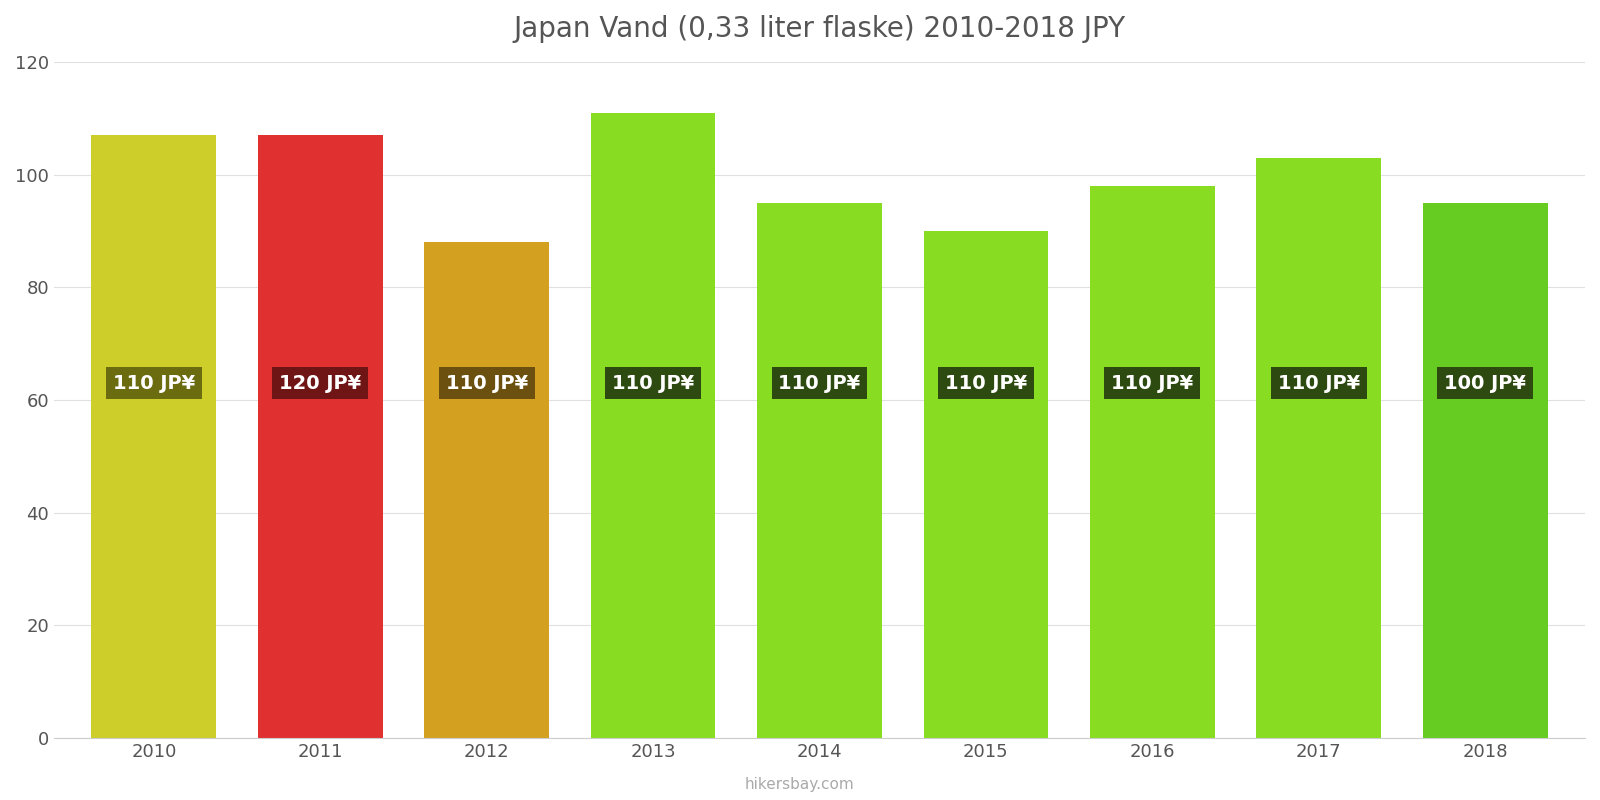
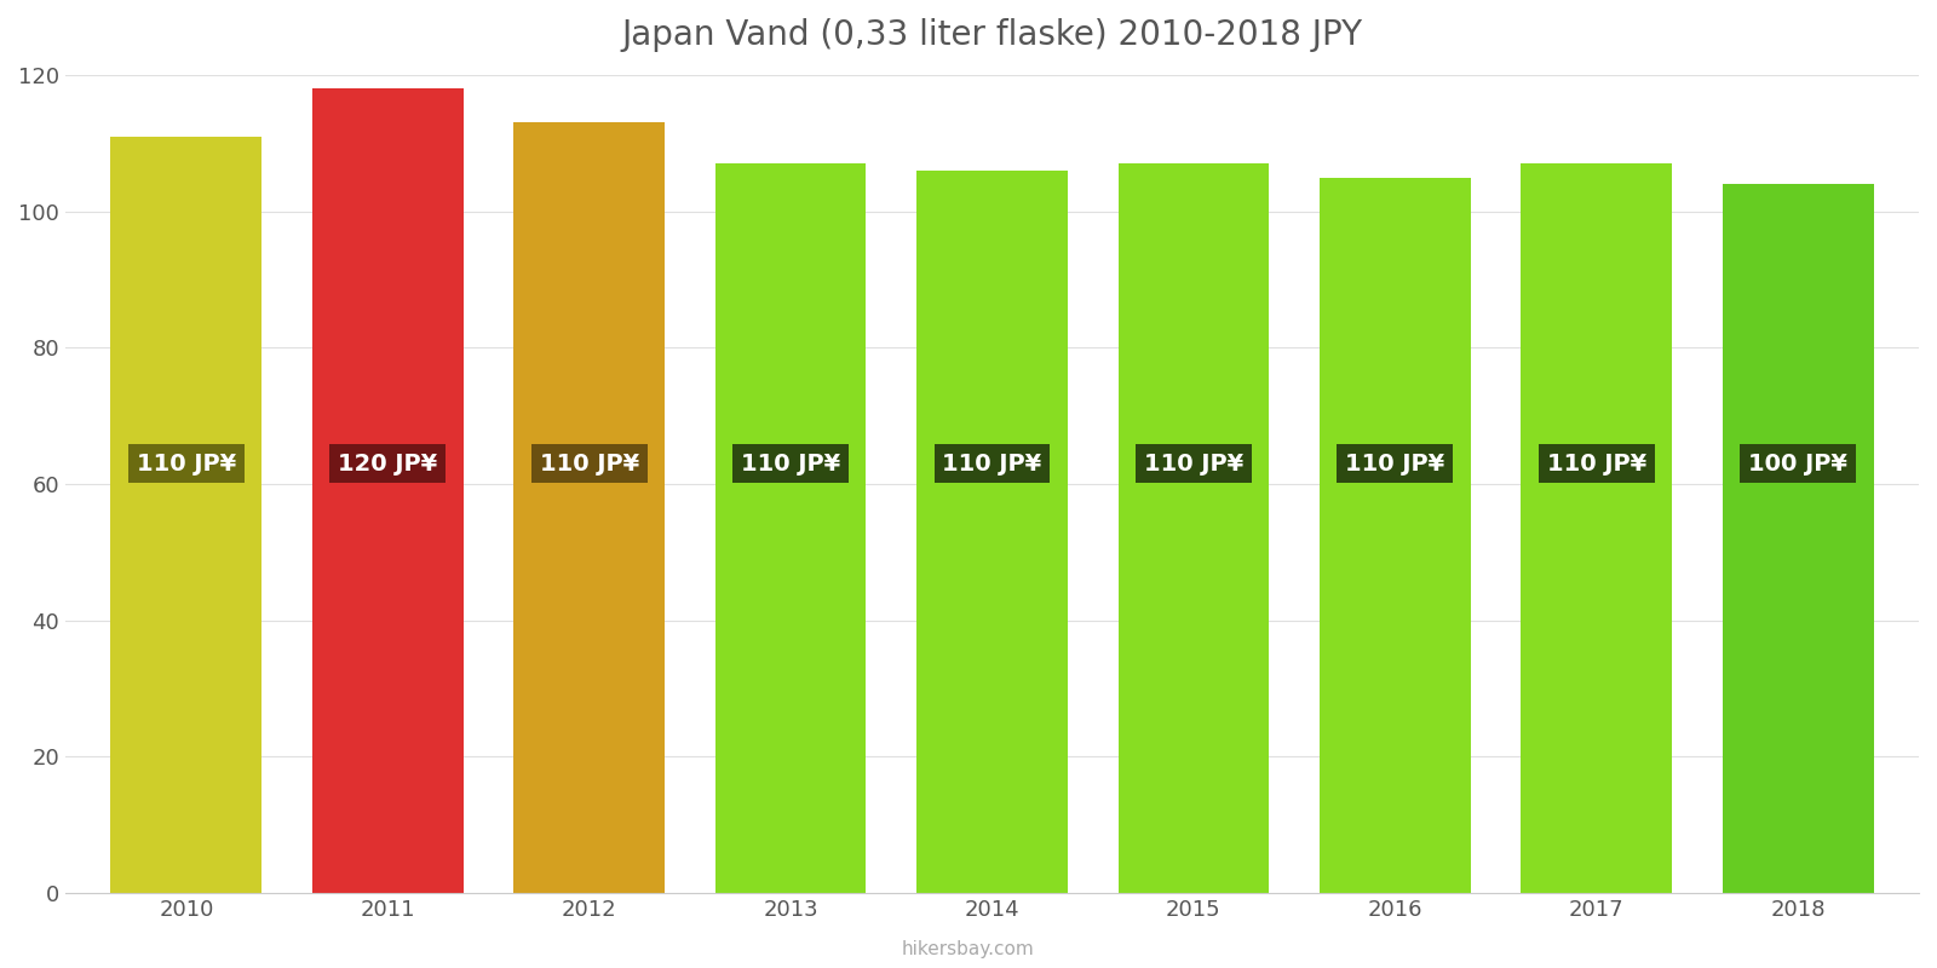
2010: 107 -> 111
2011: 107 -> 118
2012: 88 -> 113
2013: 111 -> 107
2014: 95 -> 106
2015: 90 -> 107
2016: 98 -> 105
2017: 103 -> 107
2018: 95 -> 104
